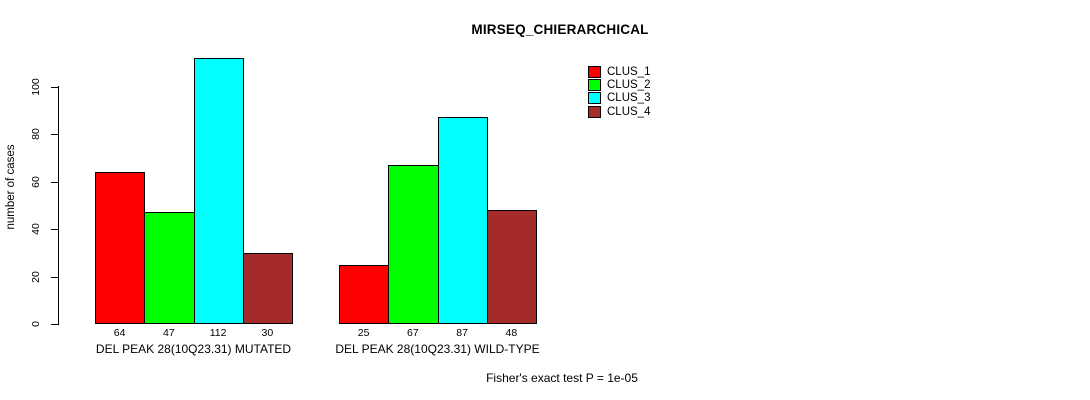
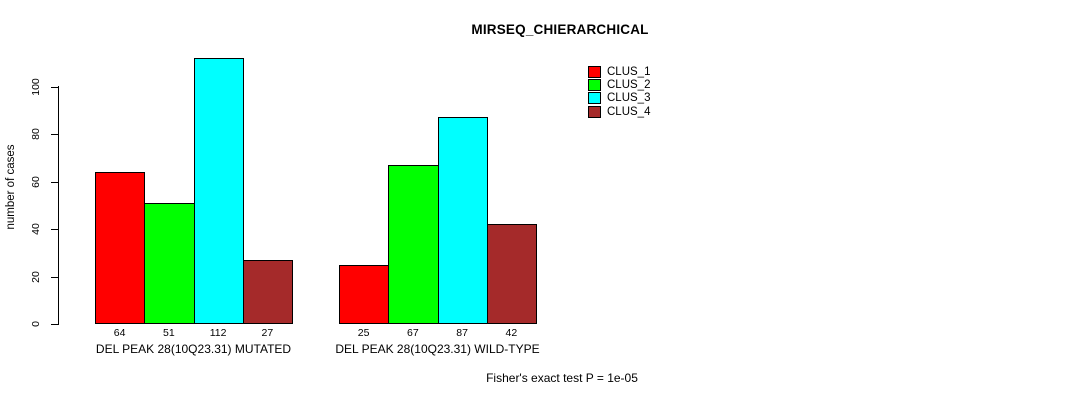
CLUS_2/DEL PEAK 28(10Q23.31) MUTATED: 47 -> 51
CLUS_4/DEL PEAK 28(10Q23.31) MUTATED: 30 -> 27
CLUS_4/DEL PEAK 28(10Q23.31) WILD-TYPE: 48 -> 42
